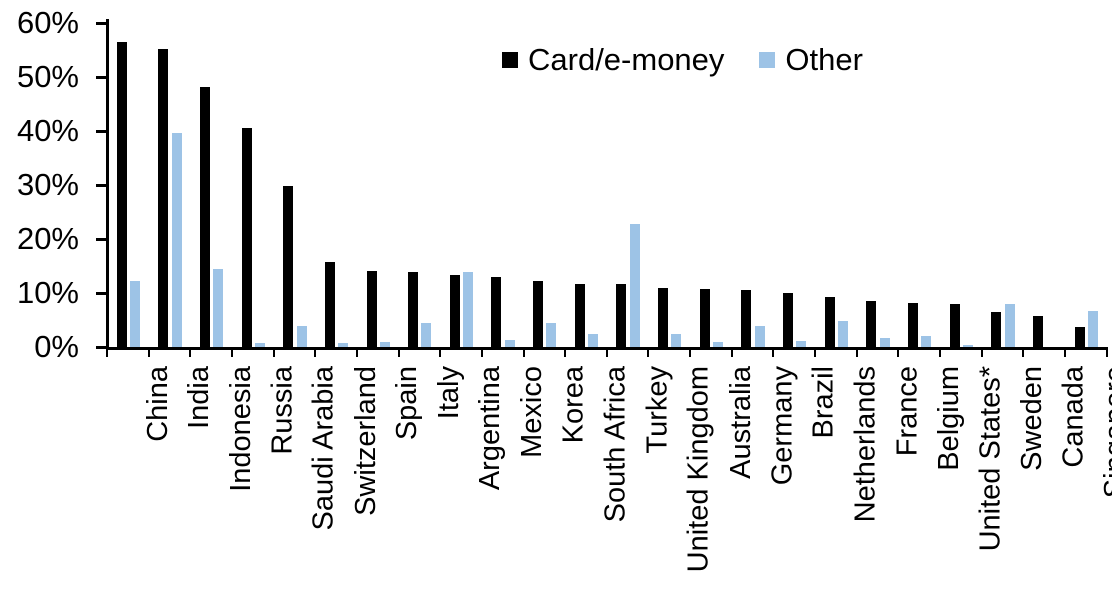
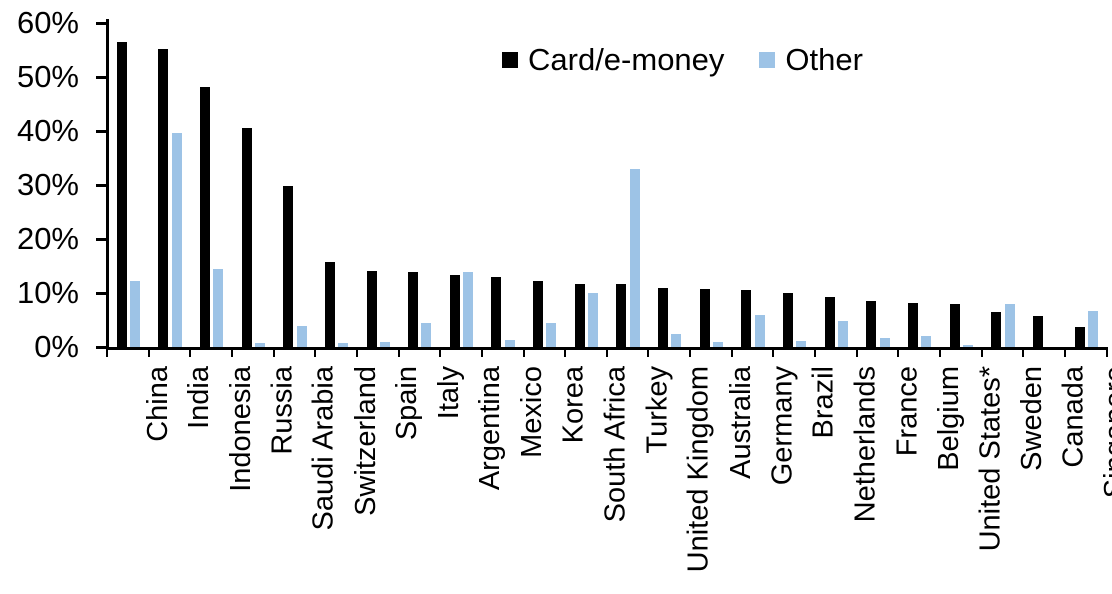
Other/South Africa: 2% -> 10%
Other/Turkey: 23% -> 33%
Other/Germany: 4% -> 6%
